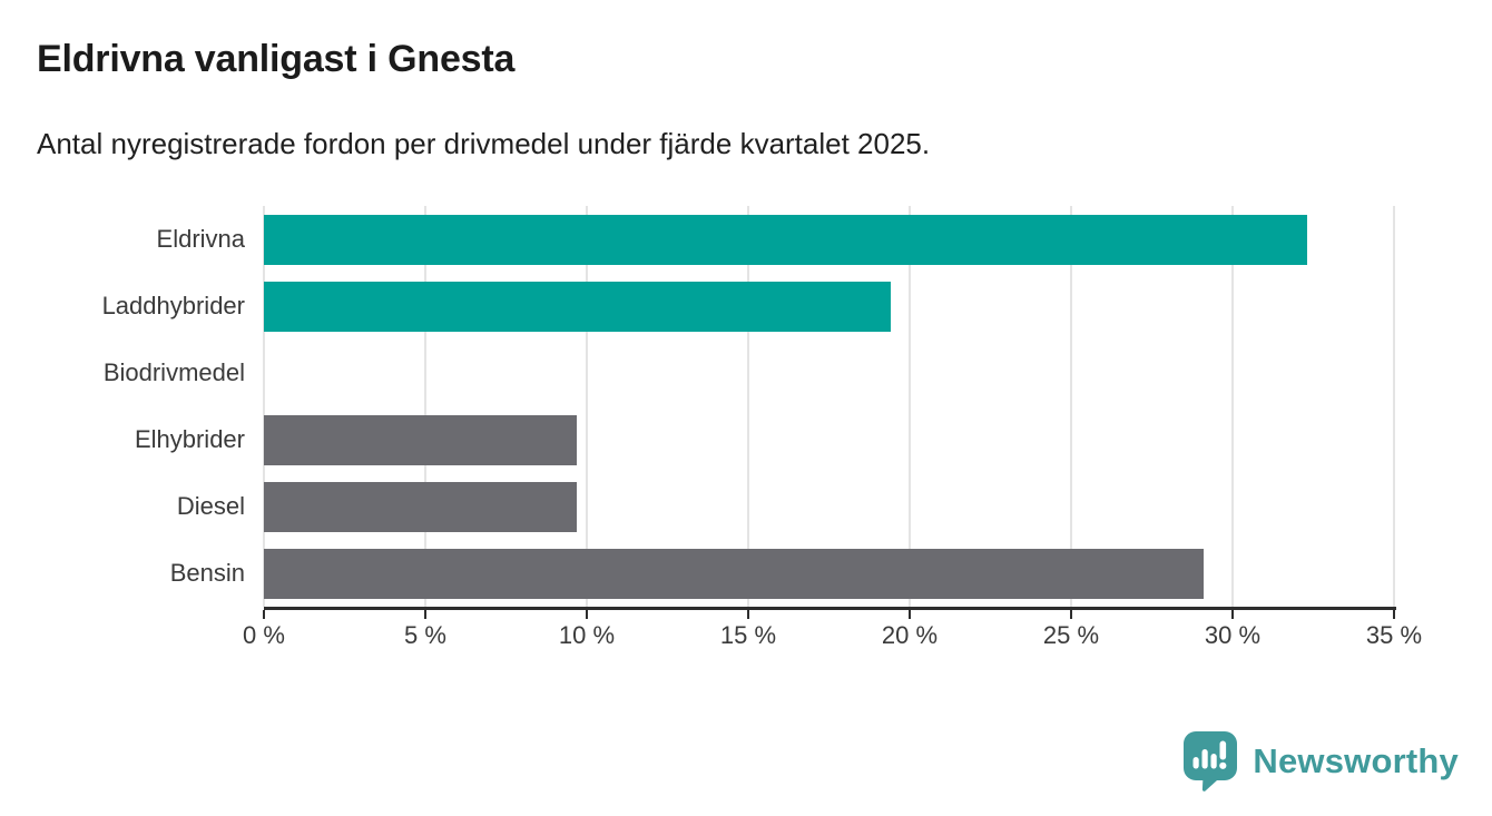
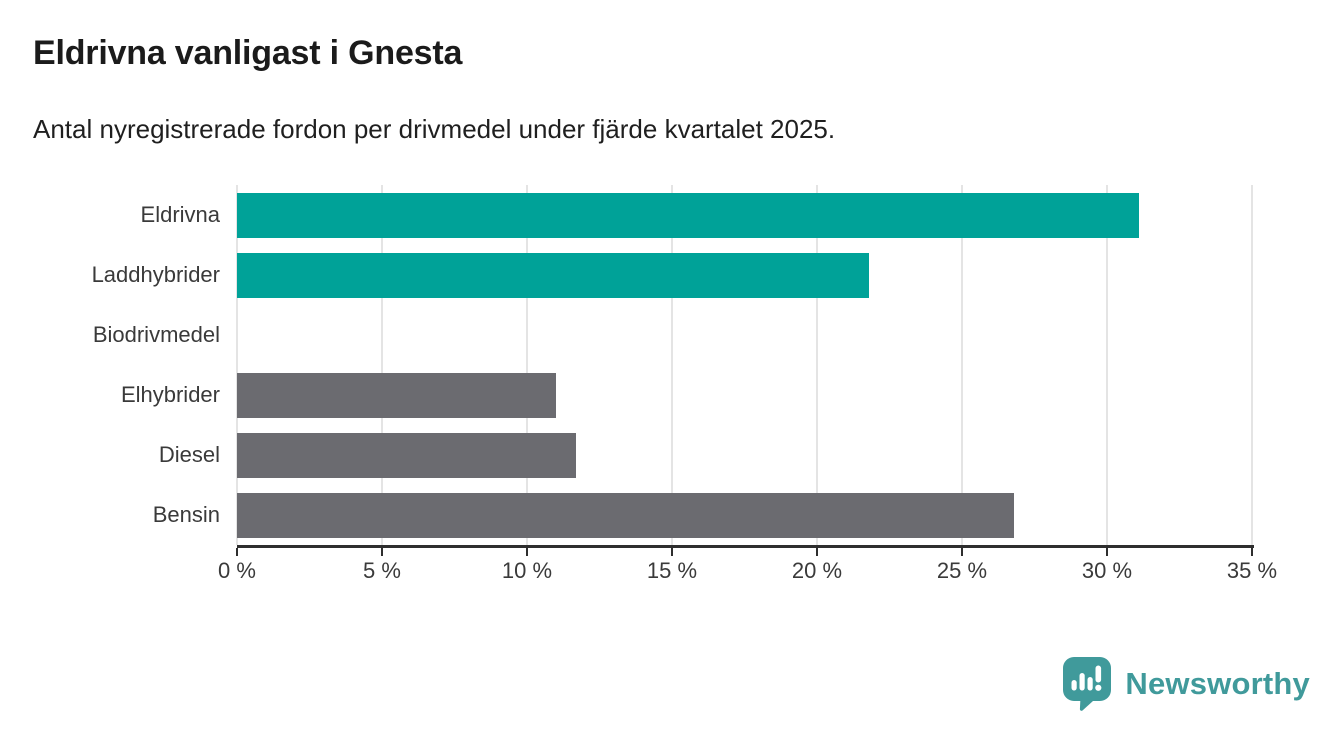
Eldrivna: 32.3% -> 31.1%
Laddhybrider: 19.4% -> 21.8%
Elhybrider: 9.7% -> 11.0%
Diesel: 9.7% -> 11.7%
Bensin: 29.1% -> 26.8%
